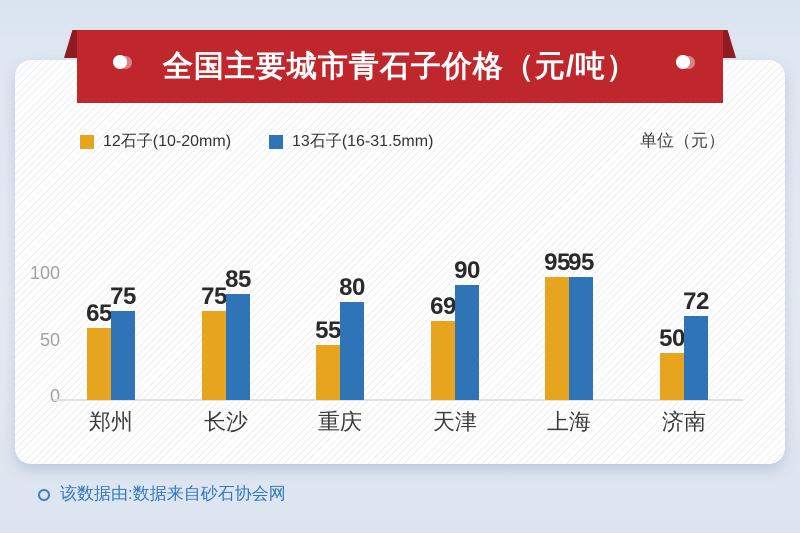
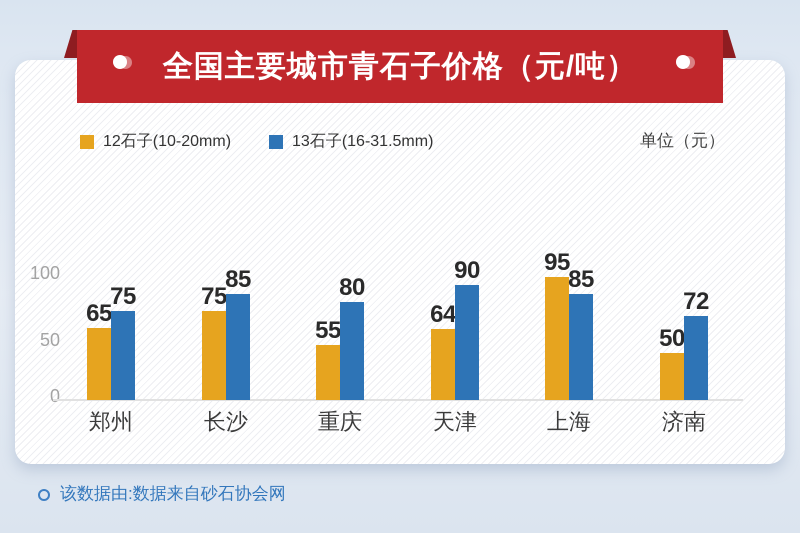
12石子(10-20mm)/天津: 69 -> 64
13石子(16-31.5mm)/上海: 95 -> 85
